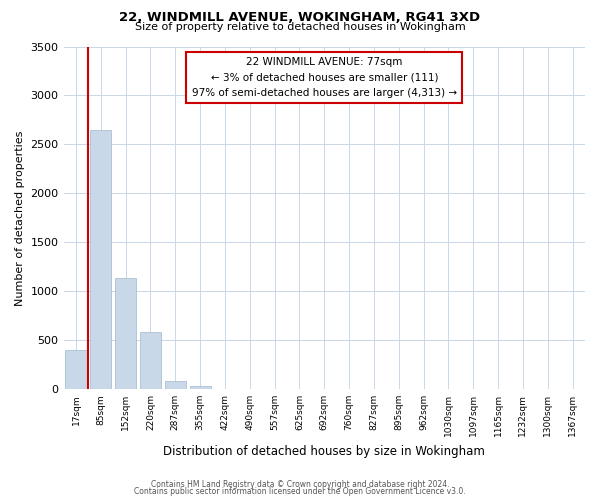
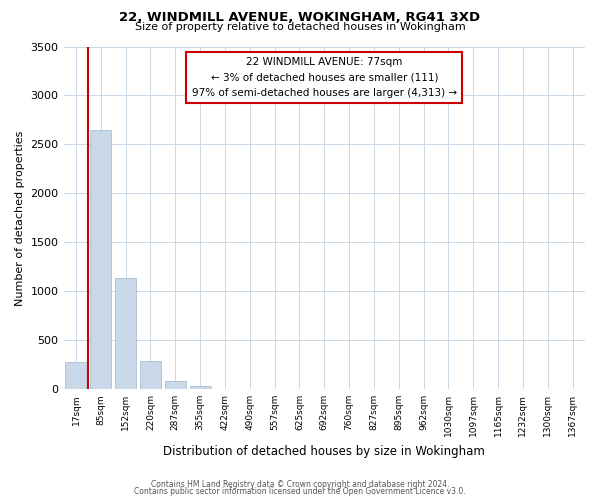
17sqm: 400 -> 280
220sqm: 580 -> 280
